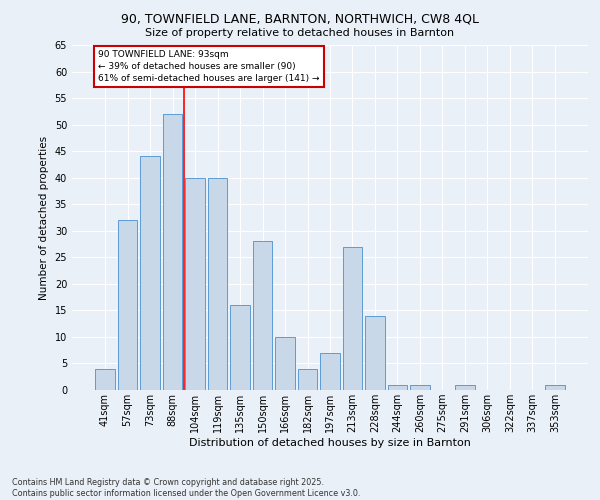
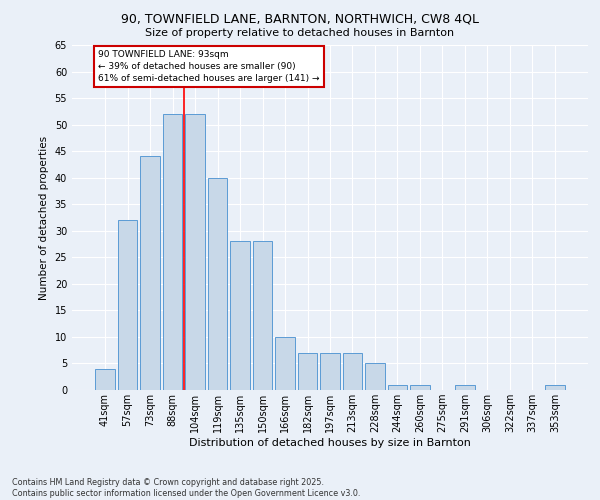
104sqm: 40 -> 52
135sqm: 16 -> 28
182sqm: 4 -> 7
213sqm: 27 -> 7
228sqm: 14 -> 5
